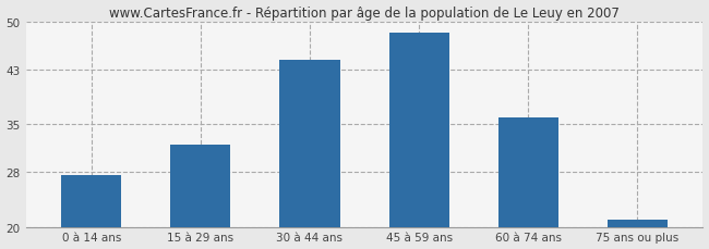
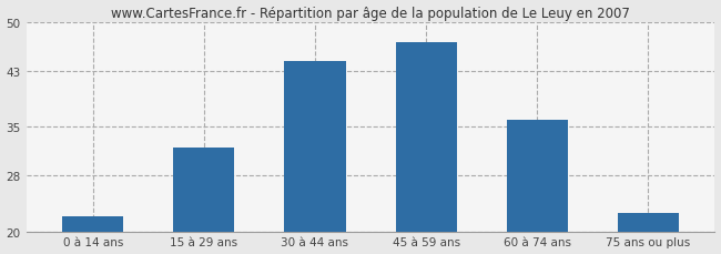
0 à 14 ans: 27.5 -> 22.2
45 à 59 ans: 48.5 -> 47.2
75 ans ou plus: 21.0 -> 22.6
